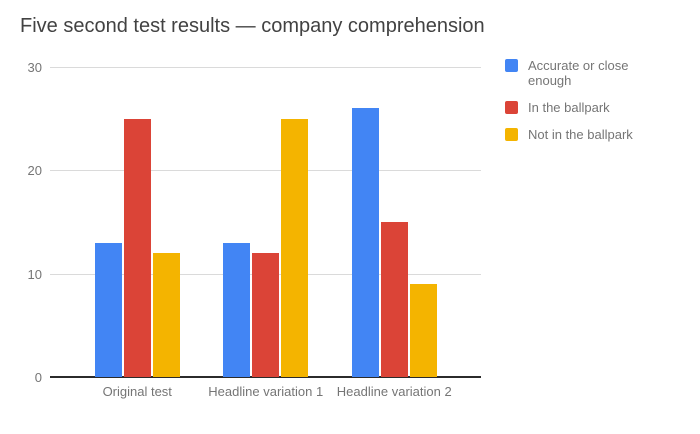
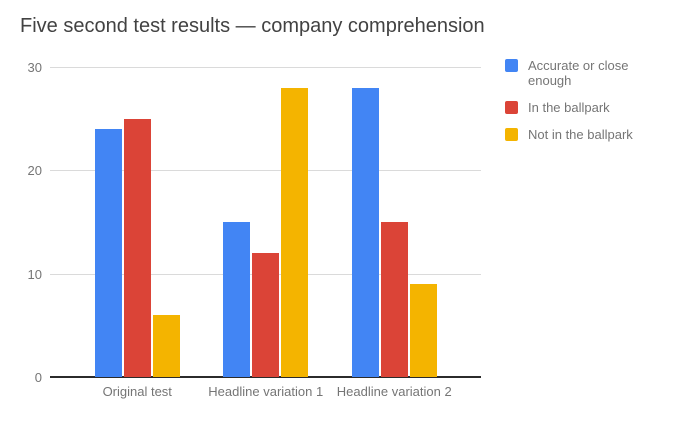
Accurate or close enough/Original test: 13 -> 24
Not in the ballpark/Original test: 12 -> 6
Accurate or close enough/Headline variation 1: 13 -> 15
Not in the ballpark/Headline variation 1: 25 -> 28
Accurate or close enough/Headline variation 2: 26 -> 28
